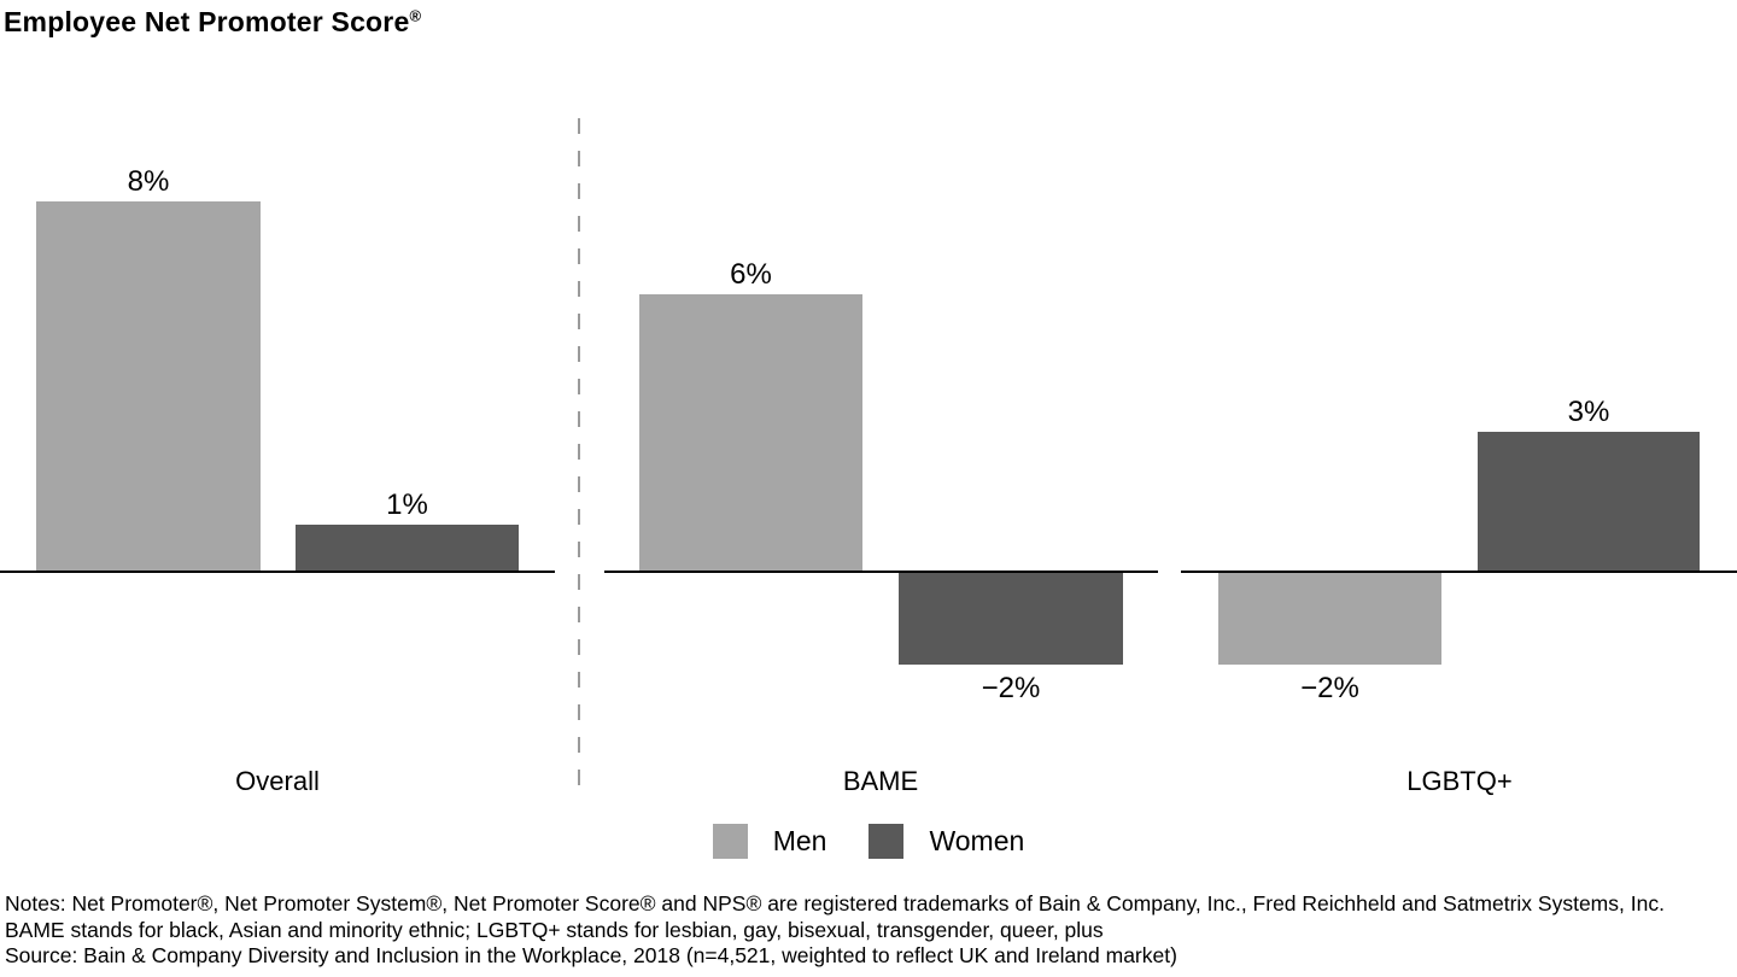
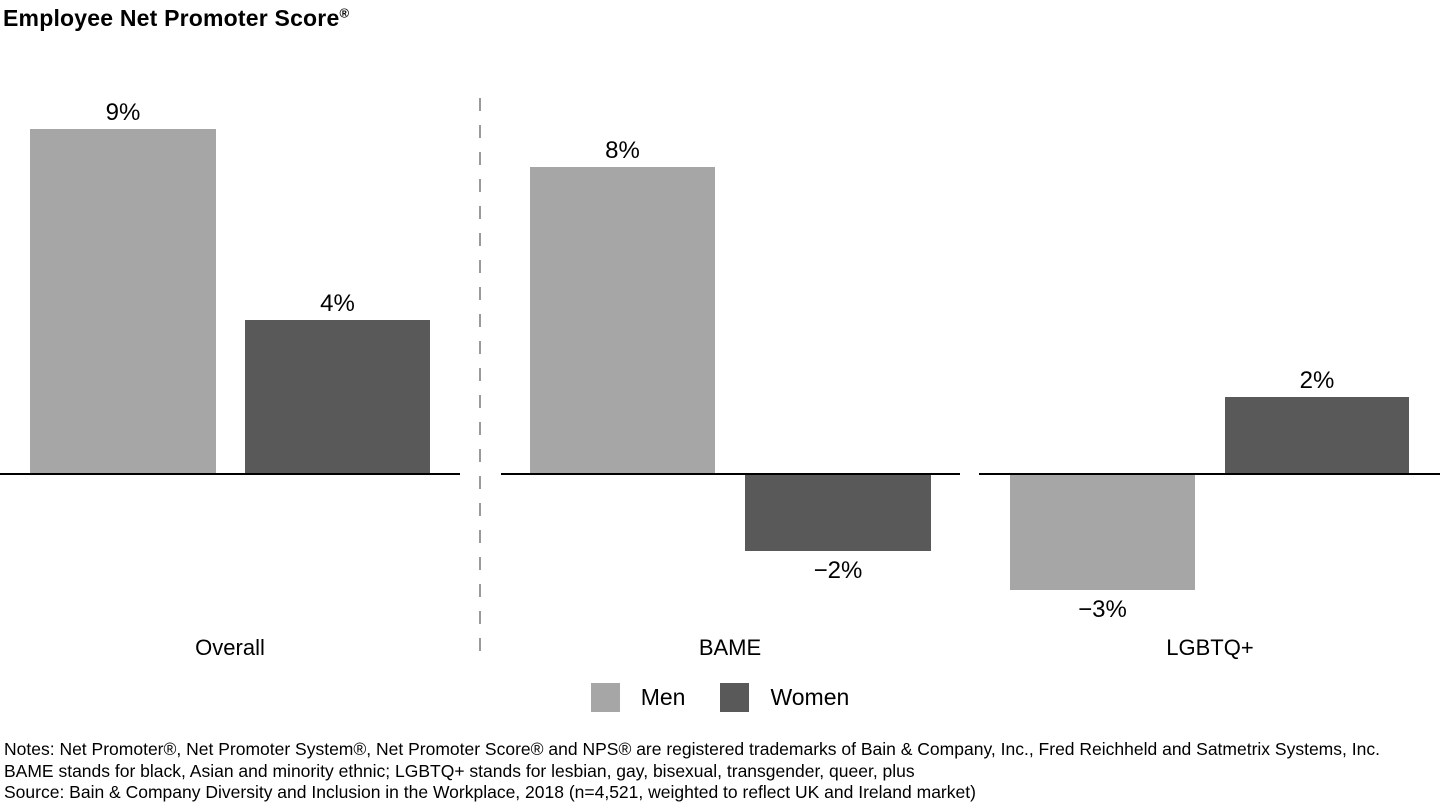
Men/Overall: 8% -> 9%
Women/Overall: 1% -> 4%
Men/BAME: 6% -> 8%
Men/LGBTQ+: −2% -> −3%
Women/LGBTQ+: 3% -> 2%
